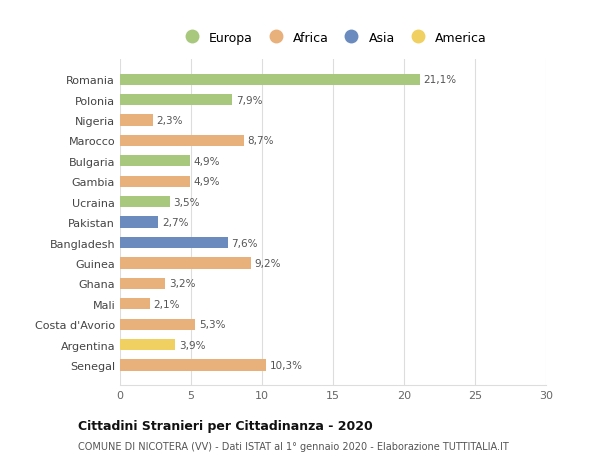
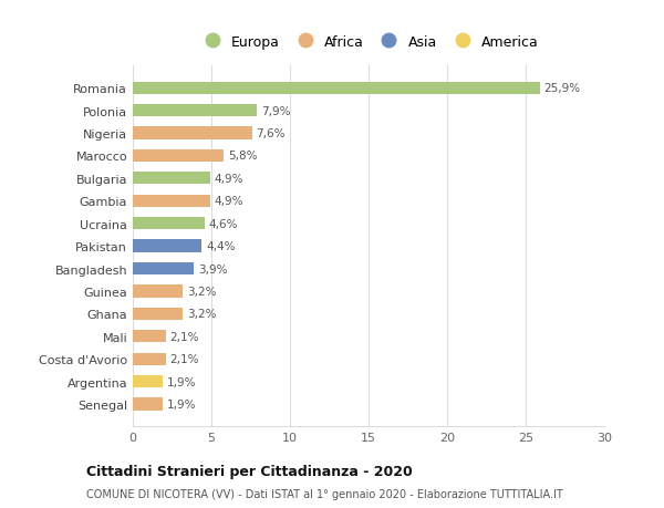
Romania: 21,1% -> 25,9%
Nigeria: 2,3% -> 7,6%
Marocco: 8,7% -> 5,8%
Ucraina: 3,5% -> 4,6%
Pakistan: 2,7% -> 4,4%
Bangladesh: 7,6% -> 3,9%
Guinea: 9,2% -> 3,2%
Costa d'Avorio: 5,3% -> 2,1%
Argentina: 3,9% -> 1,9%
Senegal: 10,3% -> 1,9%
